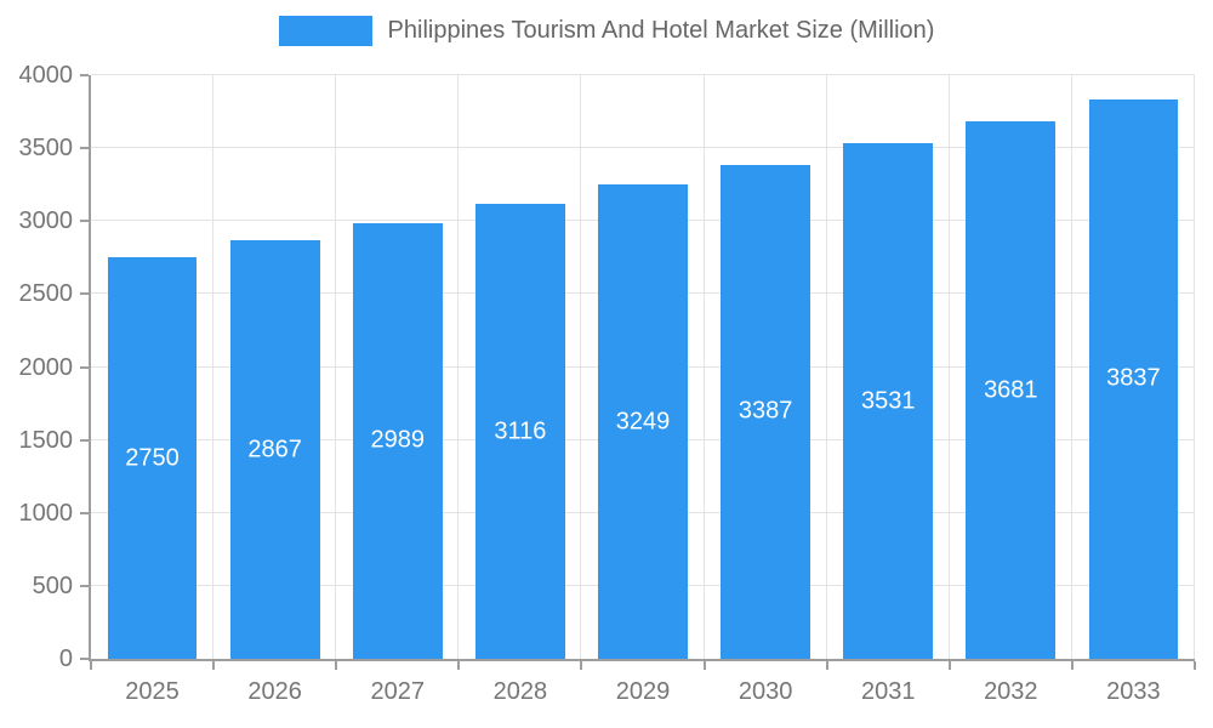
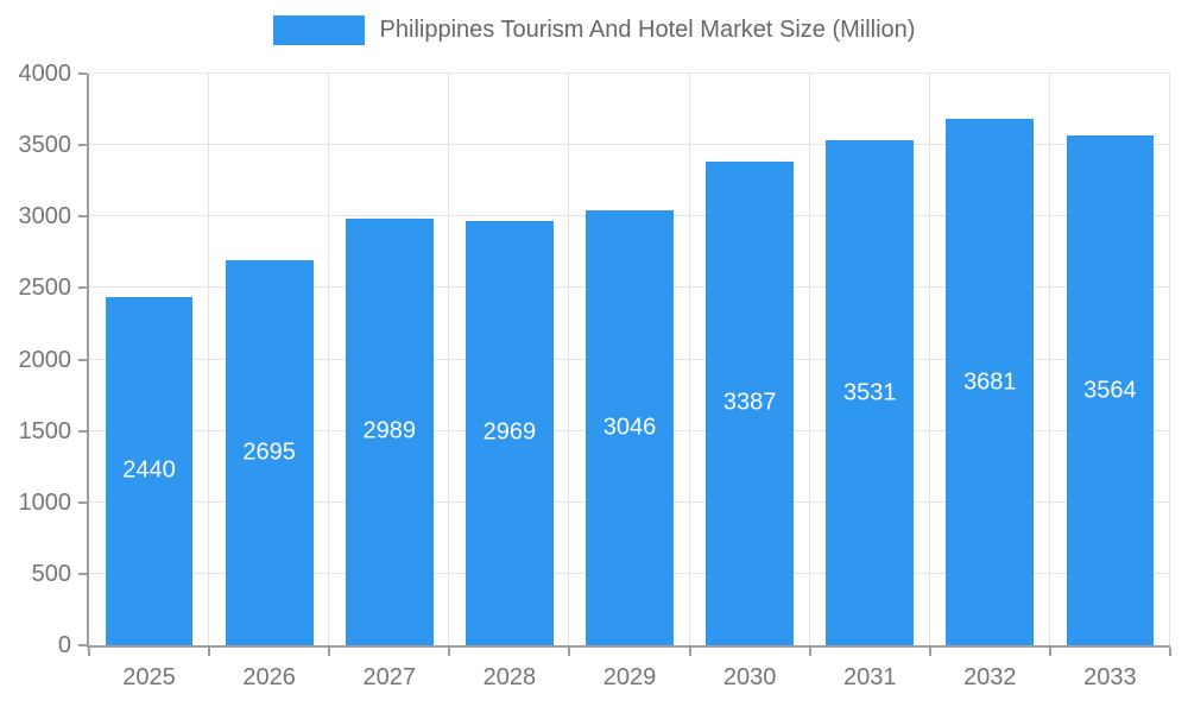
2025: 2750 -> 2440
2026: 2867 -> 2695
2028: 3116 -> 2969
2029: 3249 -> 3046
2033: 3837 -> 3564
